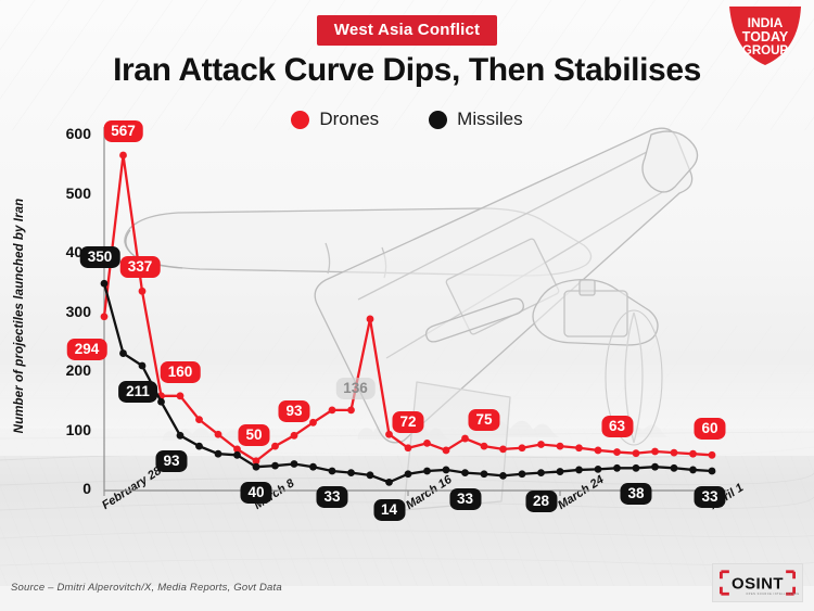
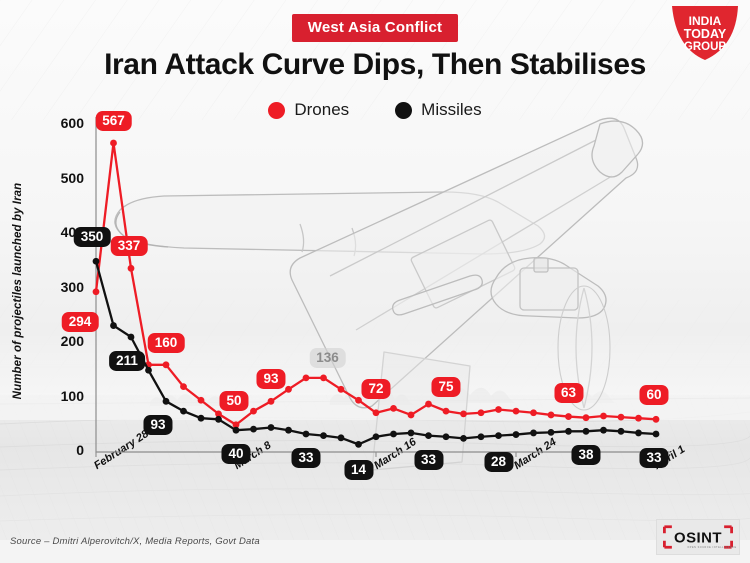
Drones/14: 290 -> 120
